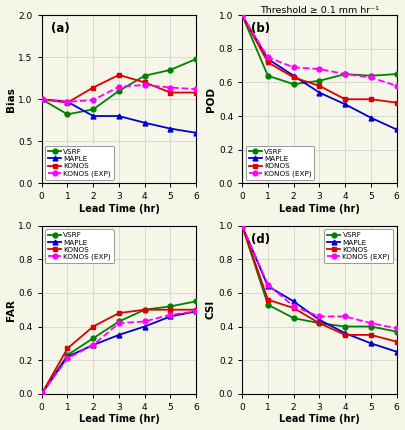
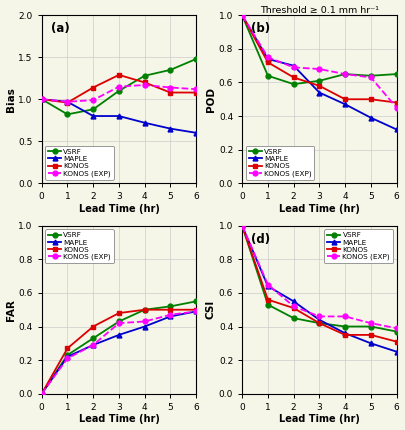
Threshold ≥ 0.1 mm hr⁻¹/MAPLE/2: 0.64 -> 0.70
Threshold ≥ 0.1 mm hr⁻¹/KONOS (EXP)/6: 0.58 -> 0.45
